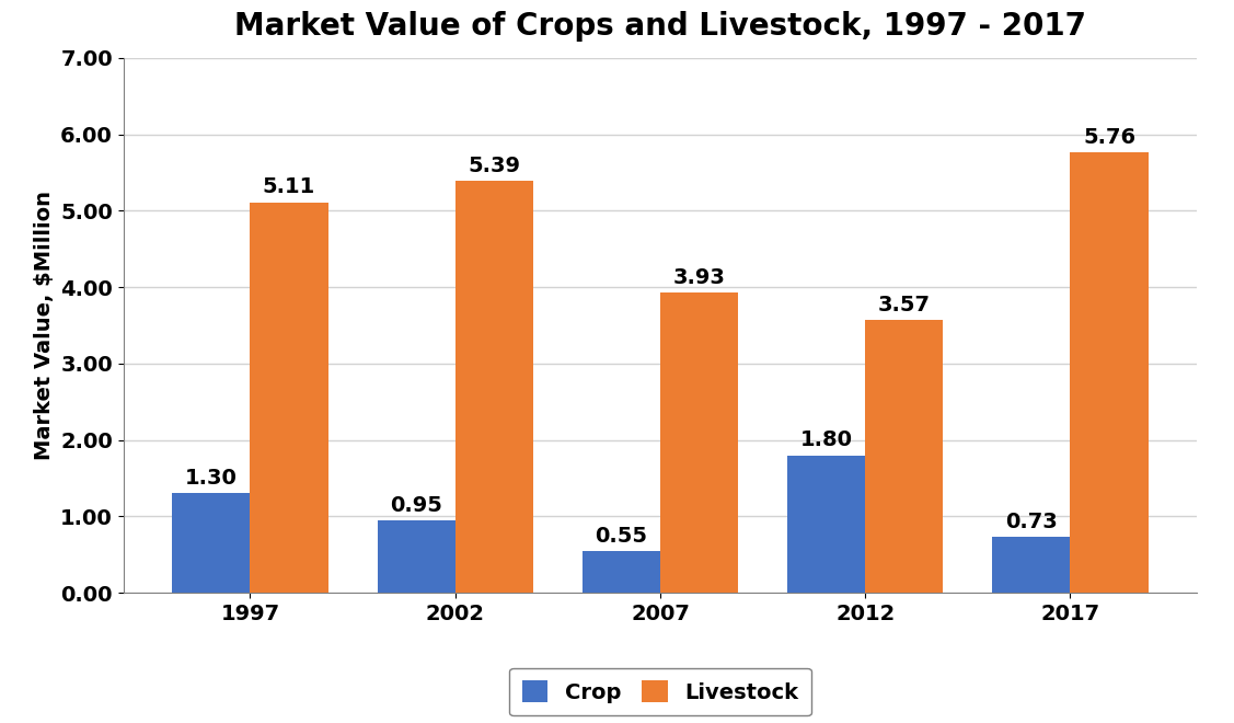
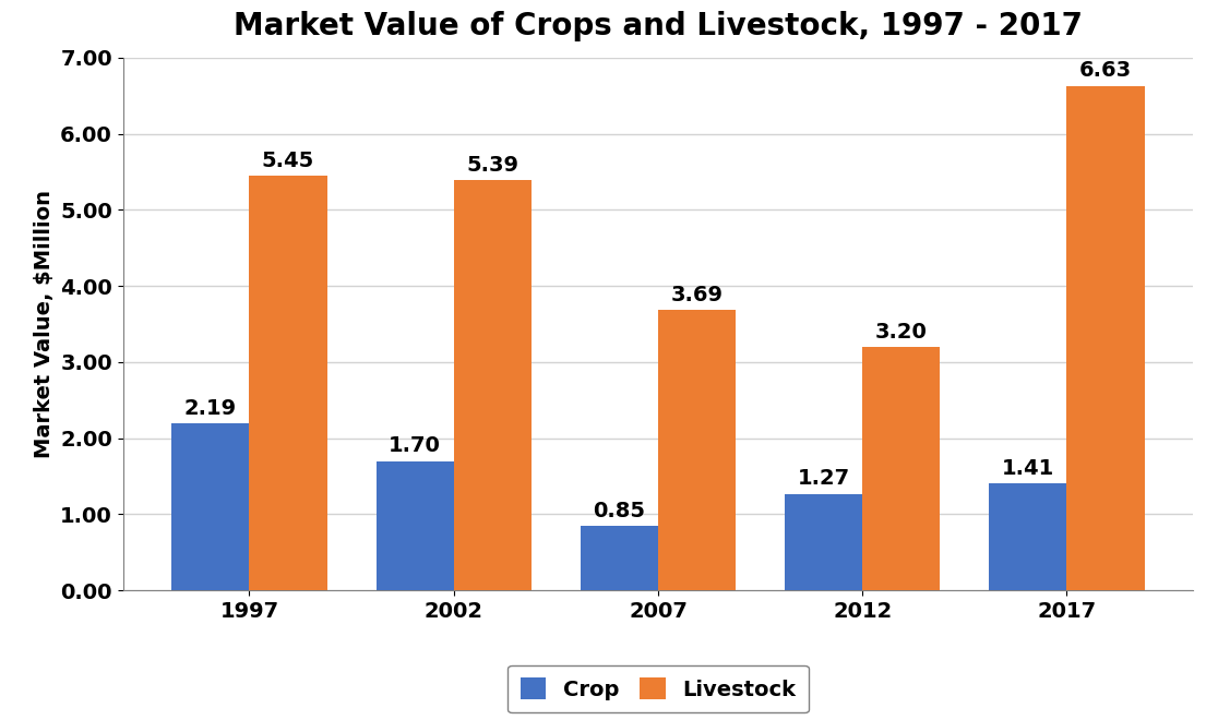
Crop/1997: 1.30 -> 2.19
Livestock/1997: 5.11 -> 5.45
Crop/2002: 0.95 -> 1.70
Crop/2007: 0.55 -> 0.85
Livestock/2007: 3.93 -> 3.69
Crop/2012: 1.80 -> 1.27
Livestock/2012: 3.57 -> 3.20
Crop/2017: 0.73 -> 1.41
Livestock/2017: 5.76 -> 6.63
